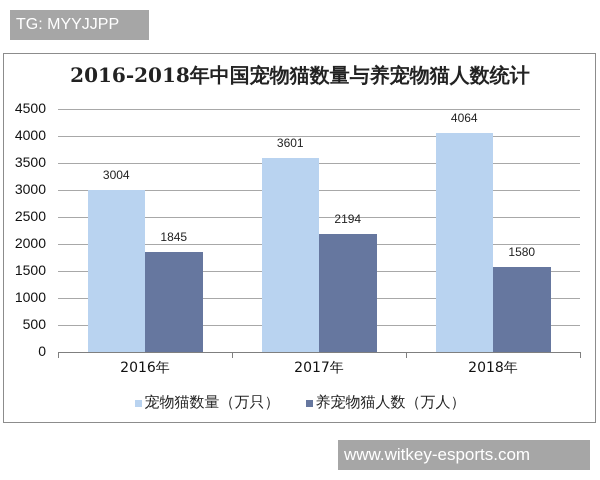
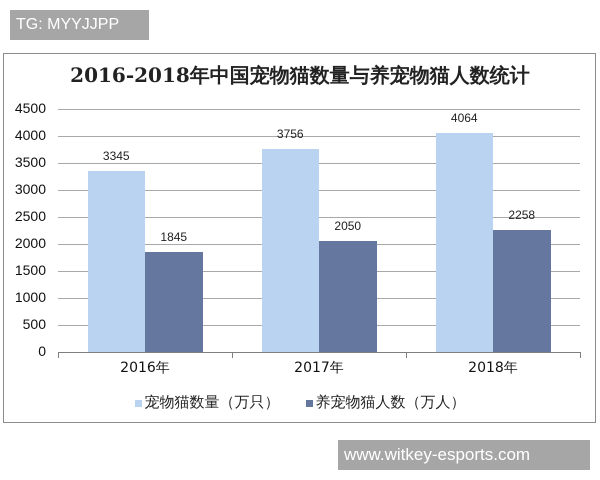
宠物猫数量（万只）/2016年: 3004 -> 3345
宠物猫数量（万只）/2017年: 3601 -> 3756
养宠物猫人数（万人）/2017年: 2194 -> 2050
养宠物猫人数（万人）/2018年: 1580 -> 2258
